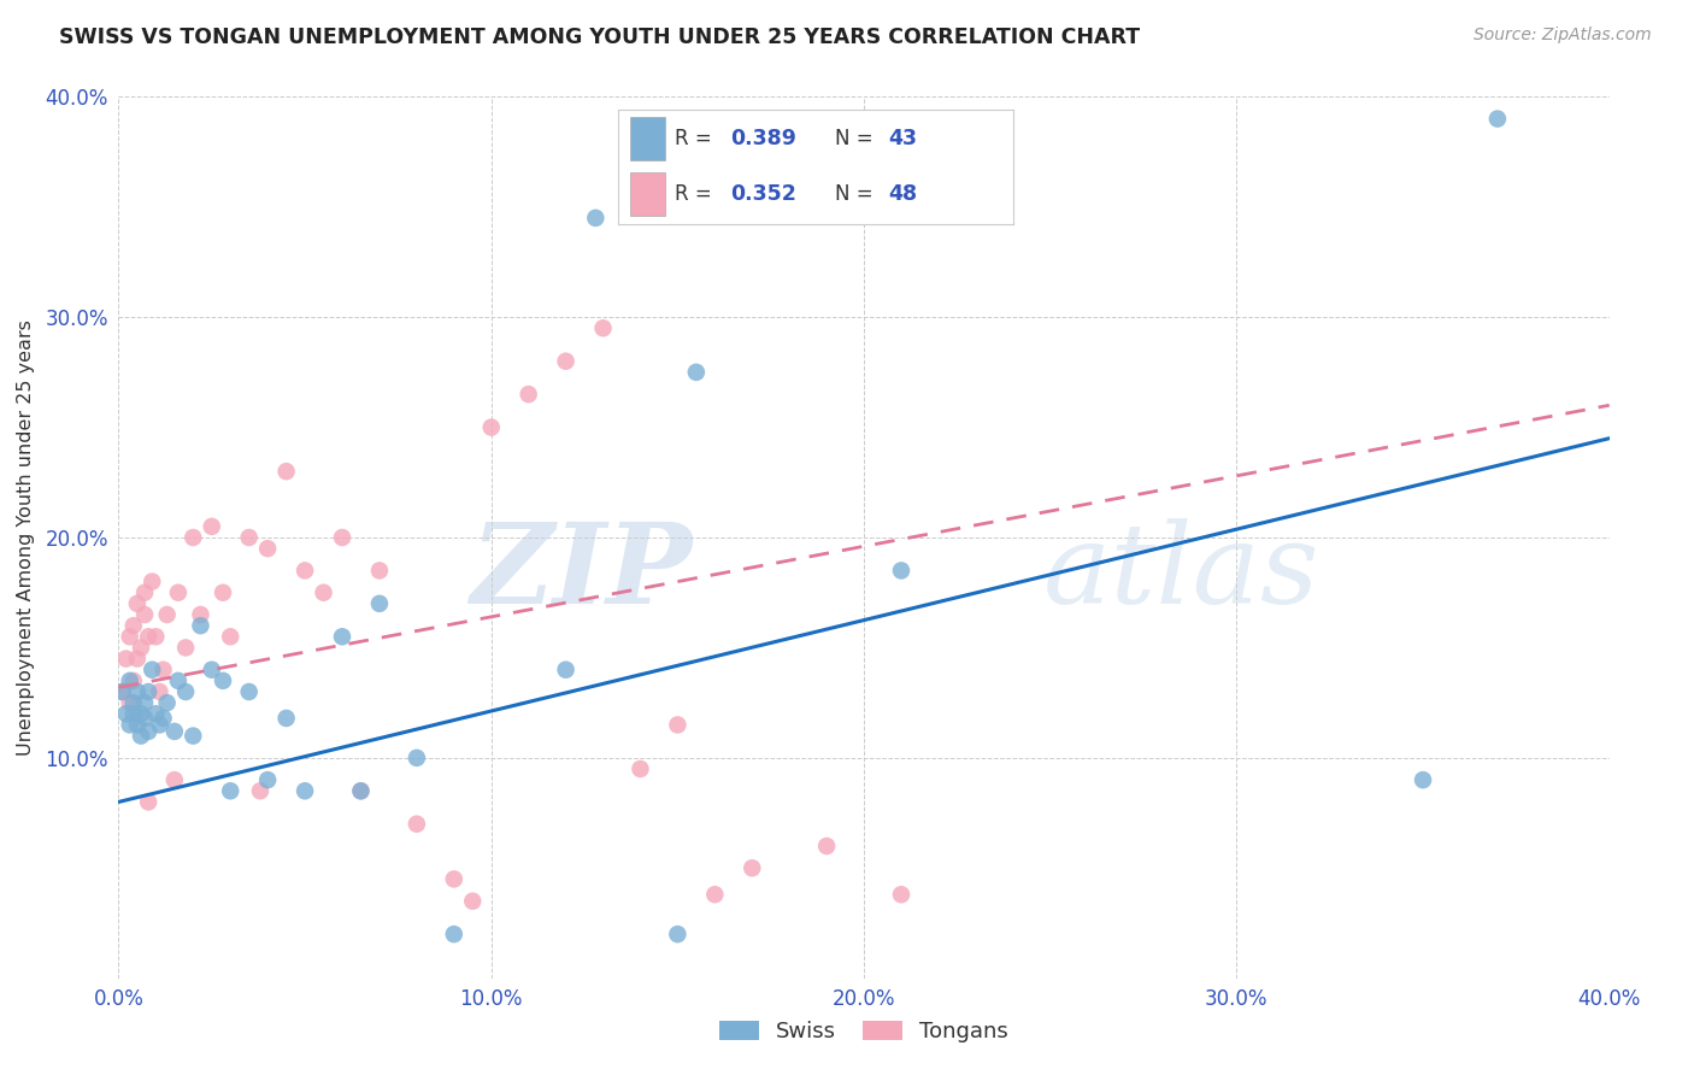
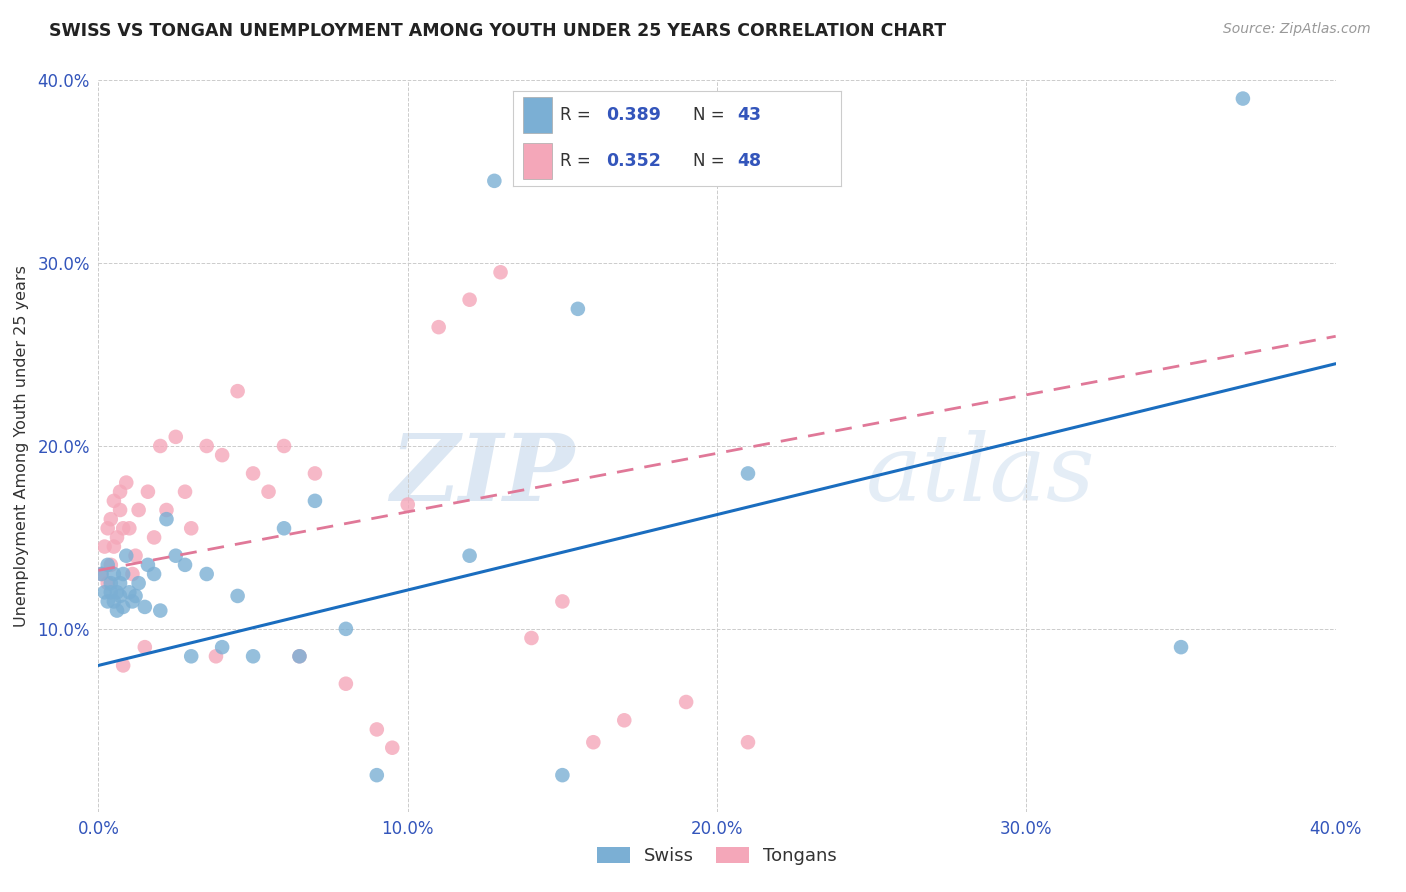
Tongans/10.0%: 25.0% -> 16.8%
